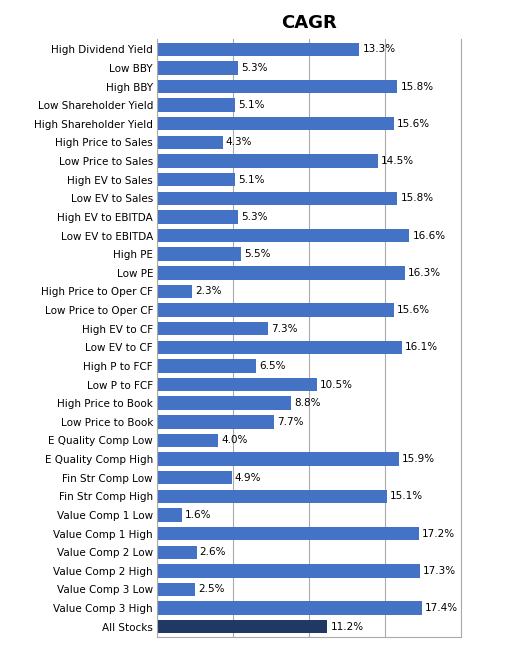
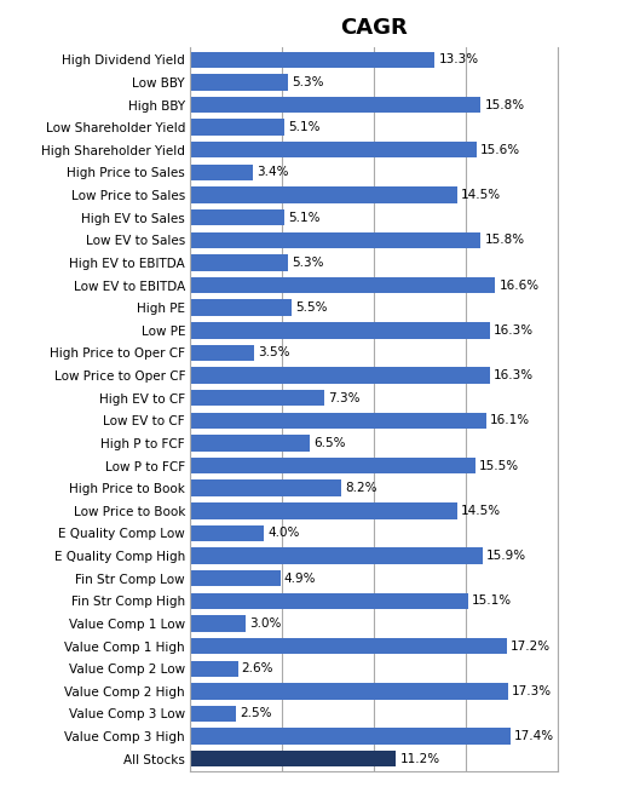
High Price to Sales: 4.3% -> 3.4%
High Price to Oper CF: 2.3% -> 3.5%
Low Price to Oper CF: 15.6% -> 16.3%
Low P to FCF: 10.5% -> 15.5%
High Price to Book: 8.8% -> 8.2%
Low Price to Book: 7.7% -> 14.5%
Value Comp 1 Low: 1.6% -> 3.0%
